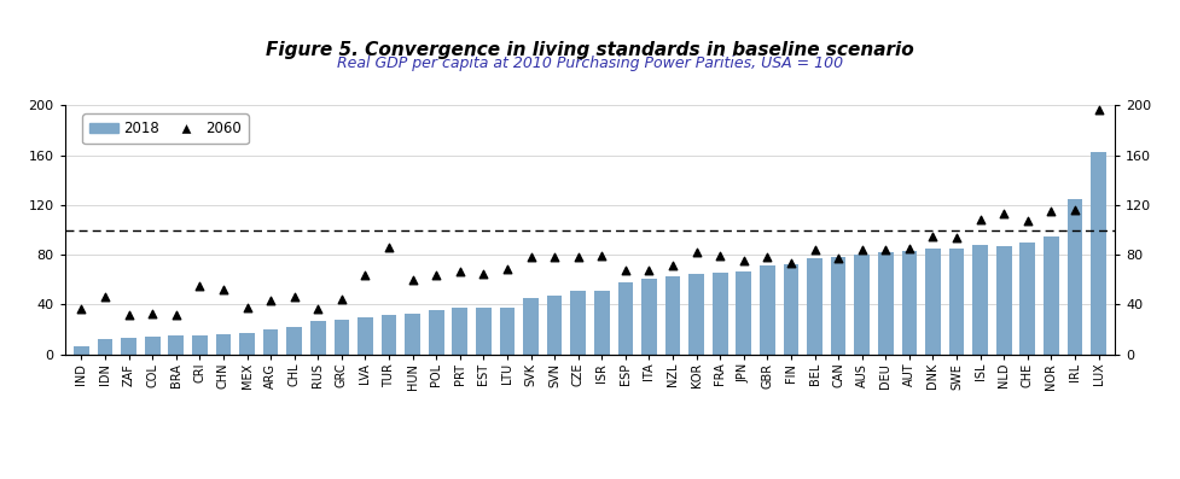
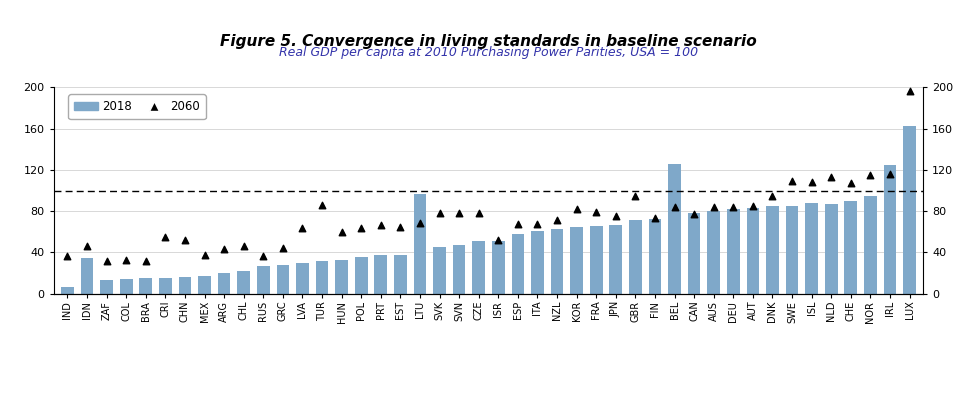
2018/IDN: 12 -> 35
2018/LTU: 38 -> 97
2060/ISR: 79 -> 52
2060/GBR: 78 -> 95
2018/BEL: 77 -> 126
2060/SWE: 94 -> 109
